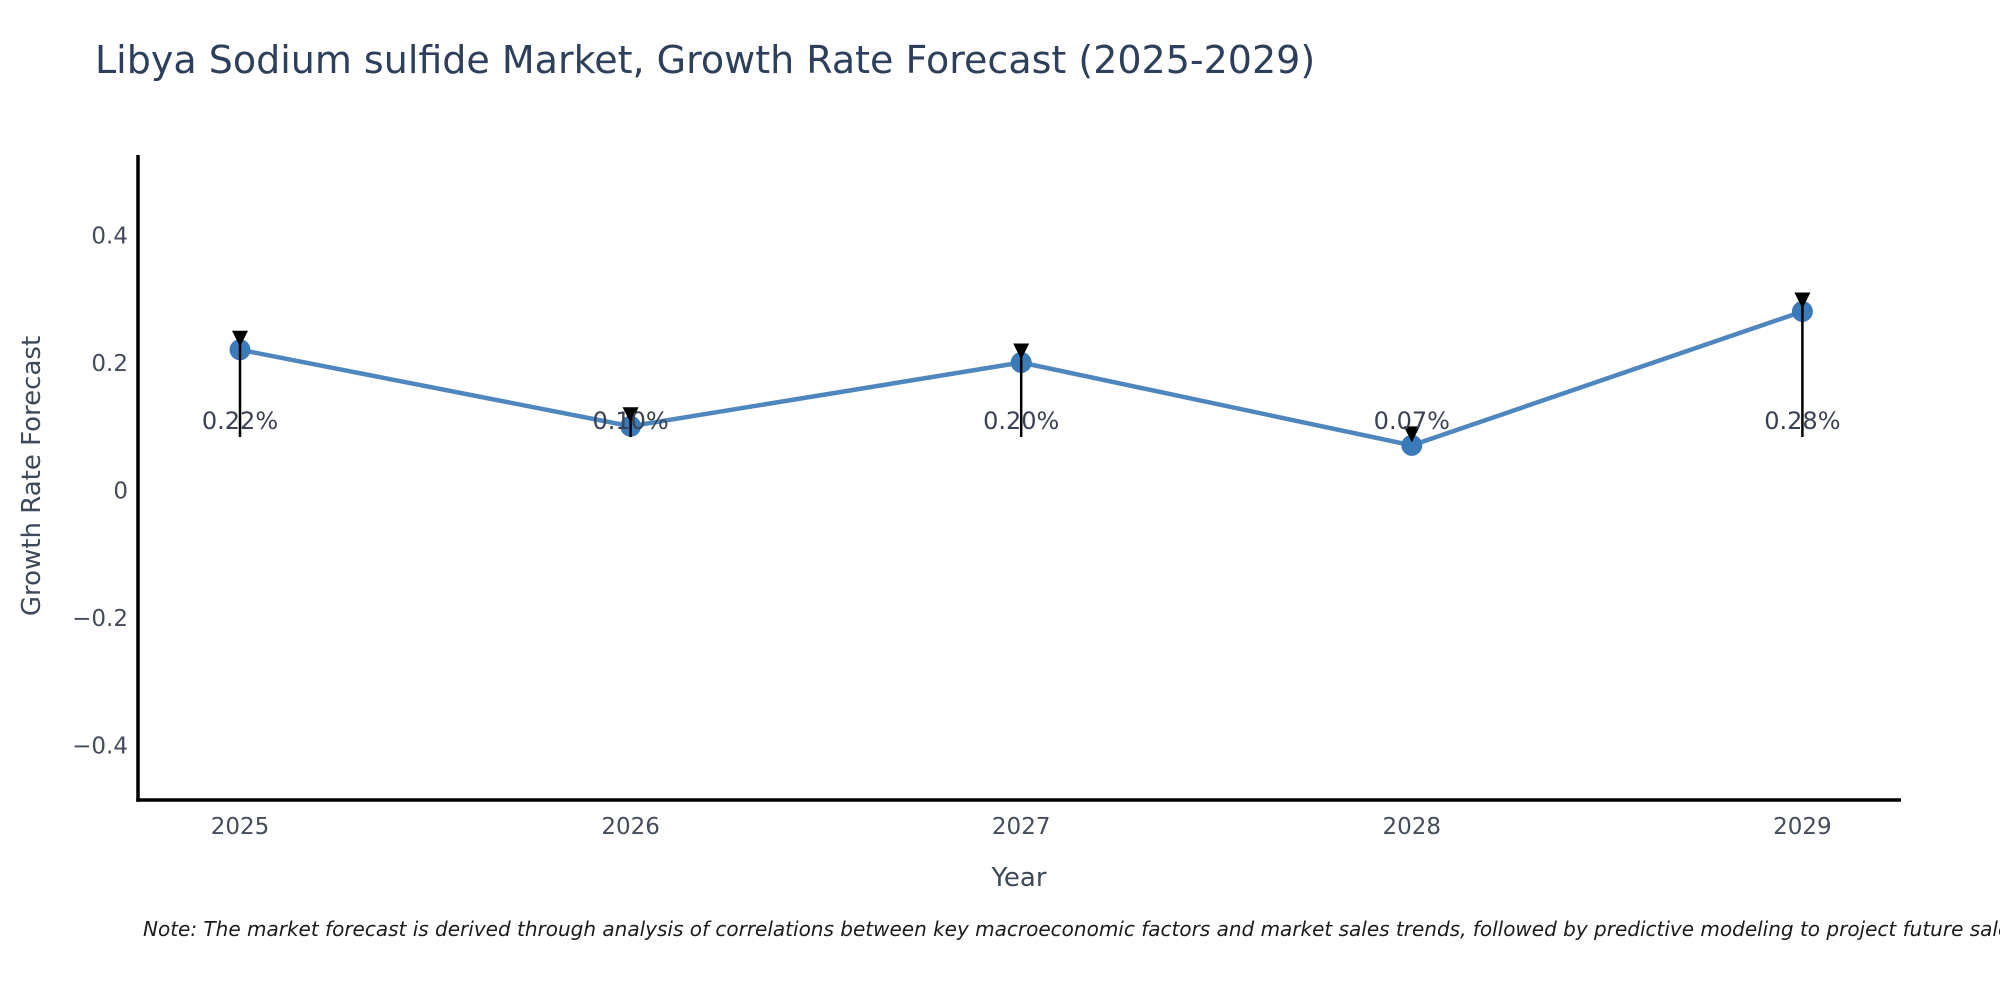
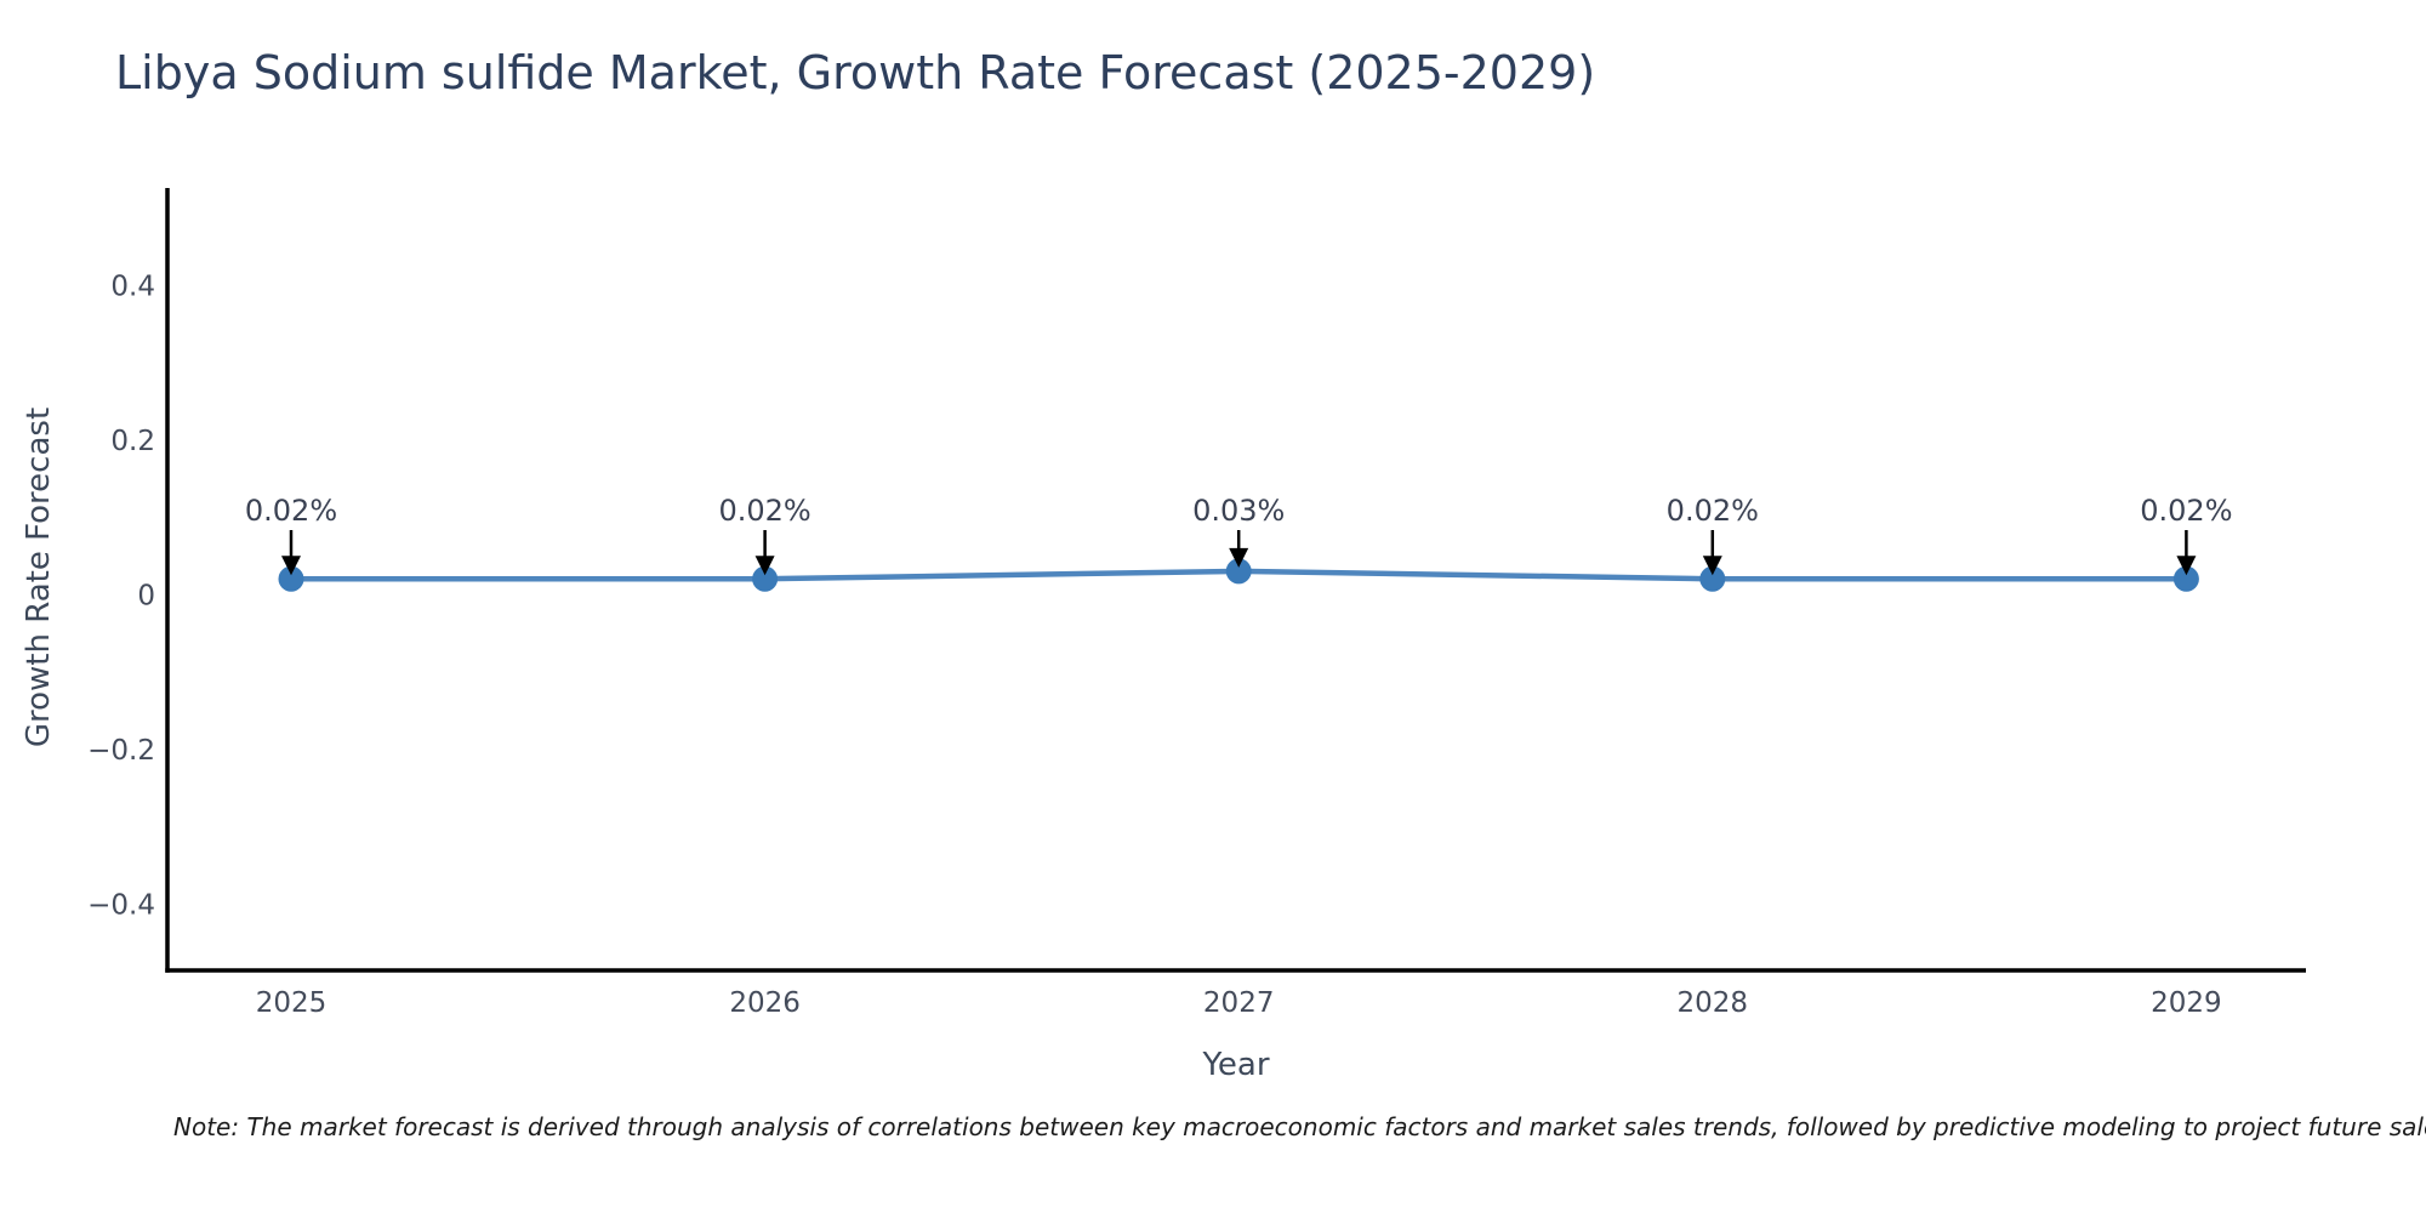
2025: 0.22% -> 0.02%
2026: 0.10% -> 0.02%
2027: 0.20% -> 0.03%
2028: 0.07% -> 0.02%
2029: 0.28% -> 0.02%
